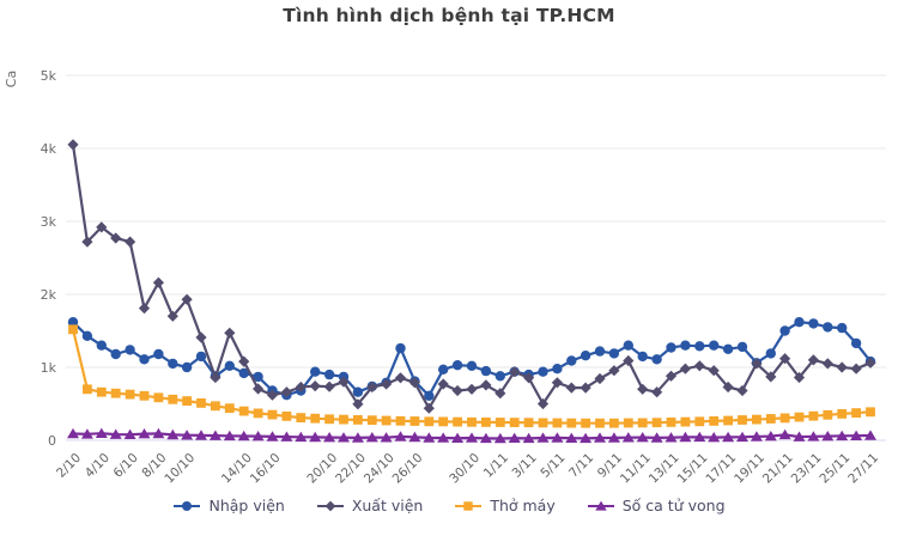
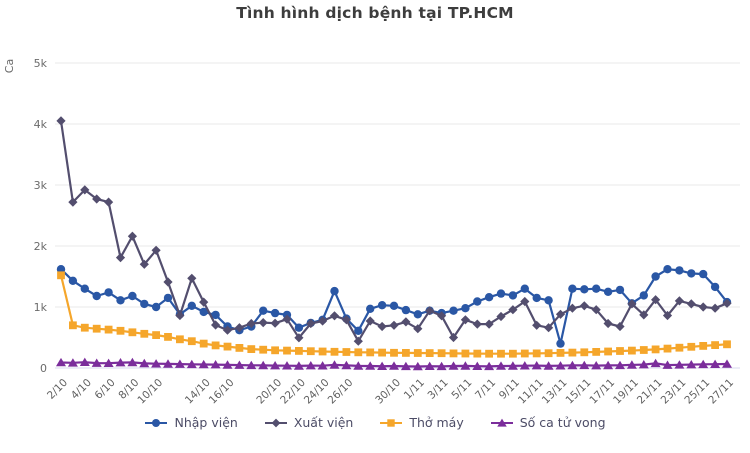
Nhập viện/13/11: 1.3k -> 0.4k
